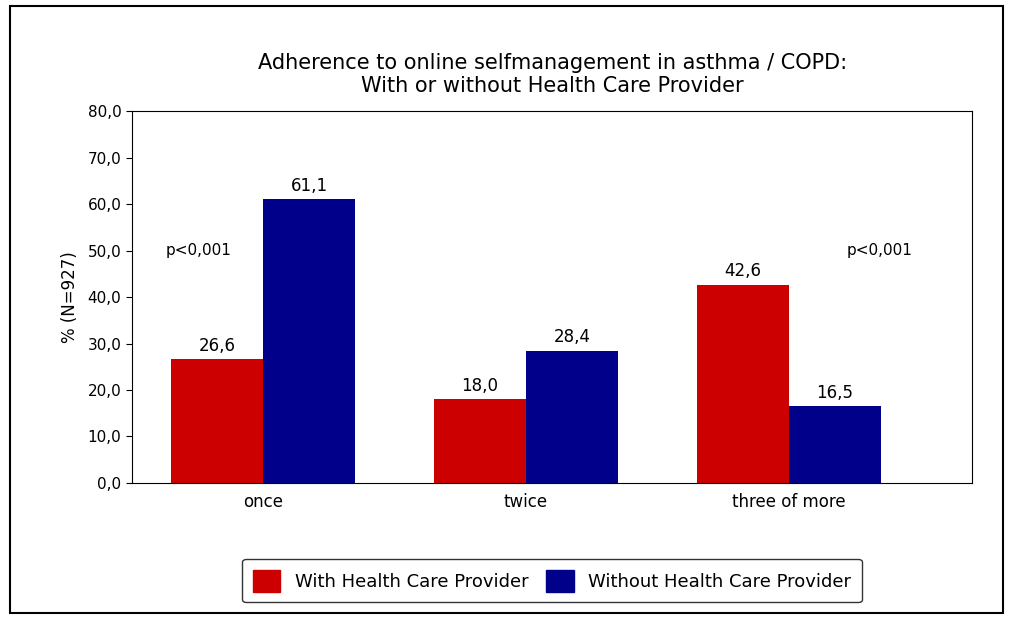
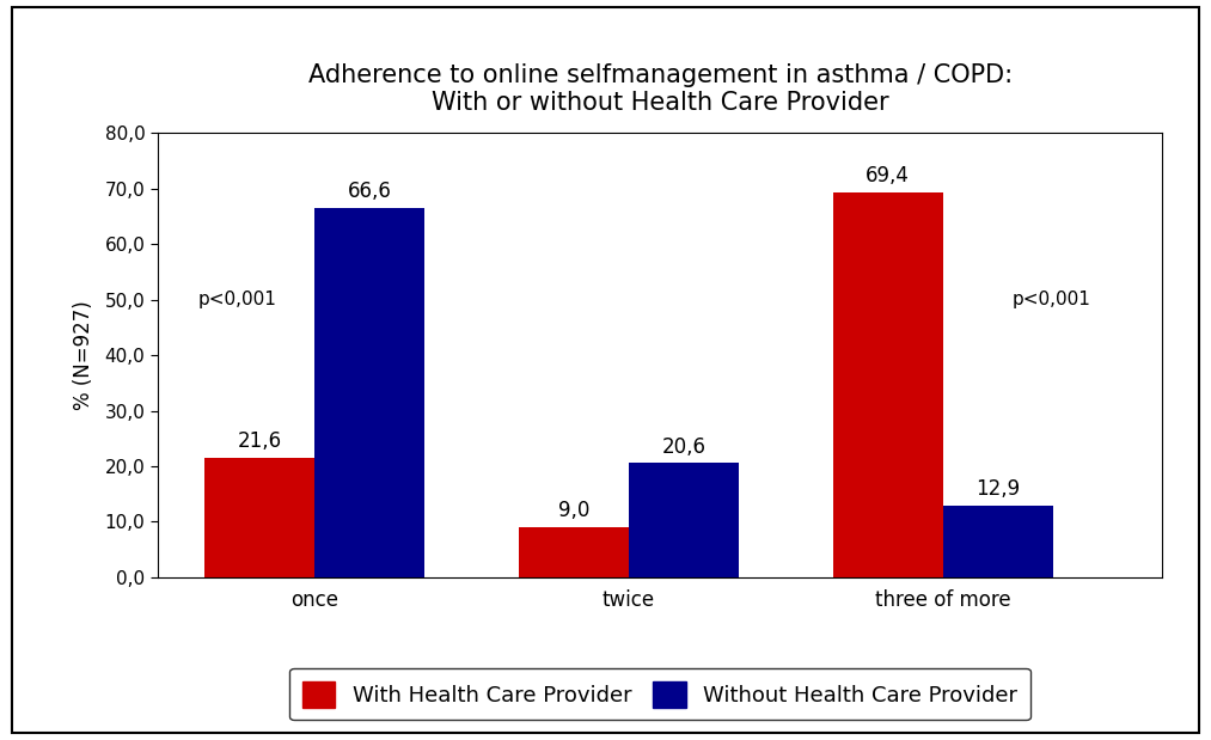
With Health Care Provider/once: 26,6 -> 21,6
Without Health Care Provider/once: 61,1 -> 66,6
With Health Care Provider/twice: 18,0 -> 9,0
Without Health Care Provider/twice: 28,4 -> 20,6
With Health Care Provider/three of more: 42,6 -> 69,4
Without Health Care Provider/three of more: 16,5 -> 12,9
